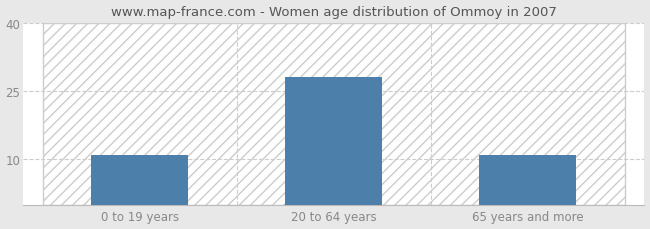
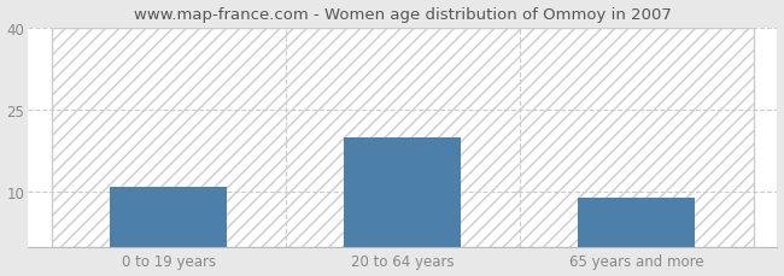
20 to 64 years: 28 -> 20
65 years and more: 11 -> 9
